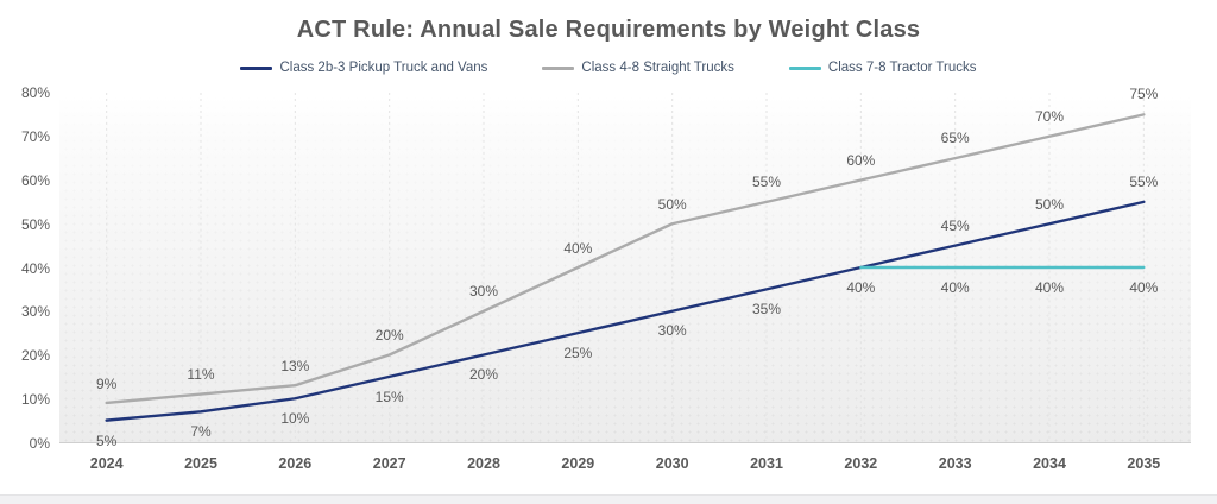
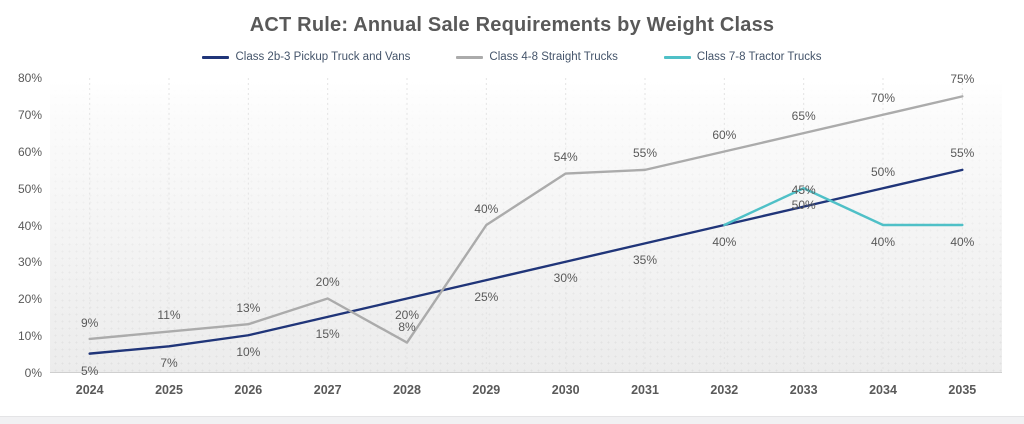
Class 4-8 Straight Trucks/2028: 30% -> 8%
Class 4-8 Straight Trucks/2030: 50% -> 54%
Class 7-8 Tractor Trucks/2033: 40% -> 50%
